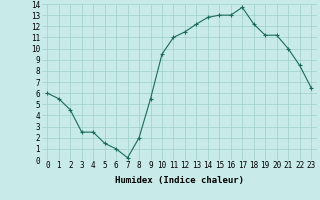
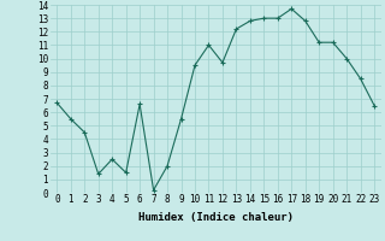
0: 6.0 -> 6.7
3: 2.5 -> 1.4
6: 1.0 -> 6.6
12: 11.5 -> 9.7
18: 12.2 -> 12.8
